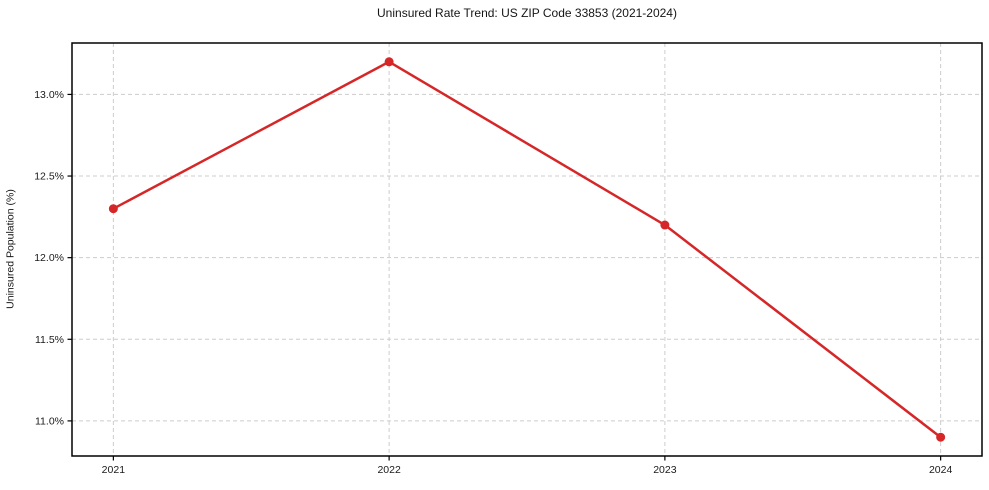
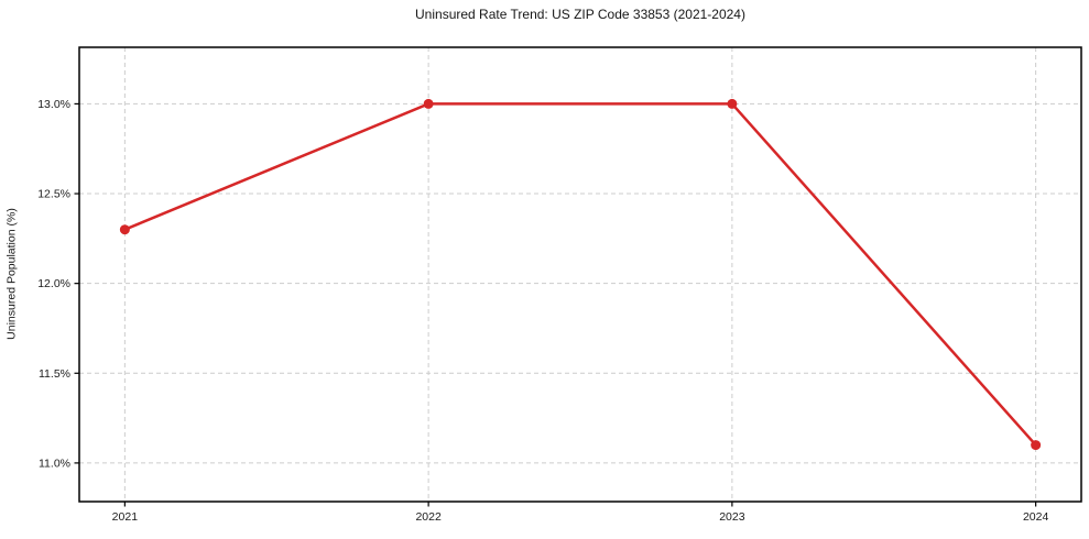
2022: 13.2% -> 13.0%
2023: 12.2% -> 13.0%
2024: 10.9% -> 11.1%
